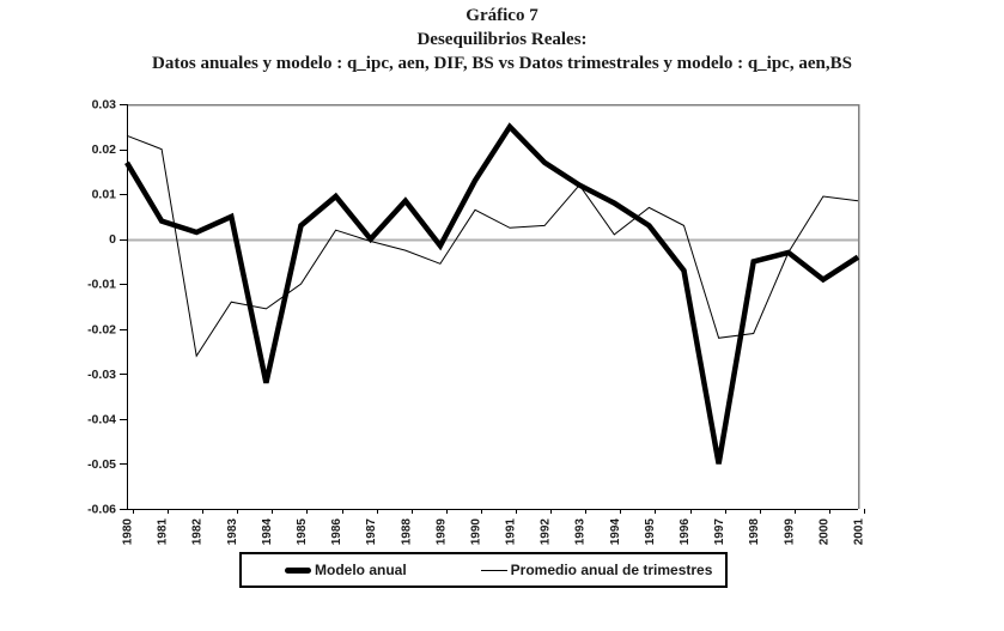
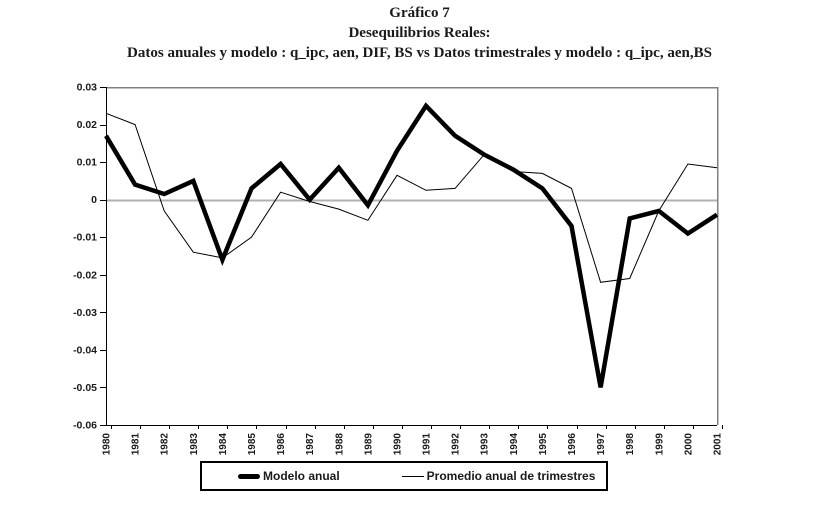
Promedio anual de trimestres/1982: -0.026 -> -0.003
Modelo anual/1984: -0.032 -> -0.016
Promedio anual de trimestres/1994: 0.001 -> 0.007
